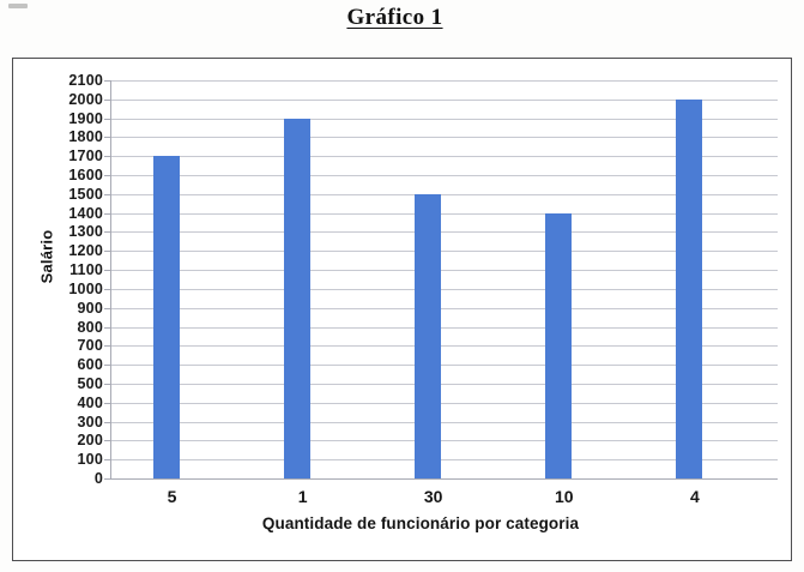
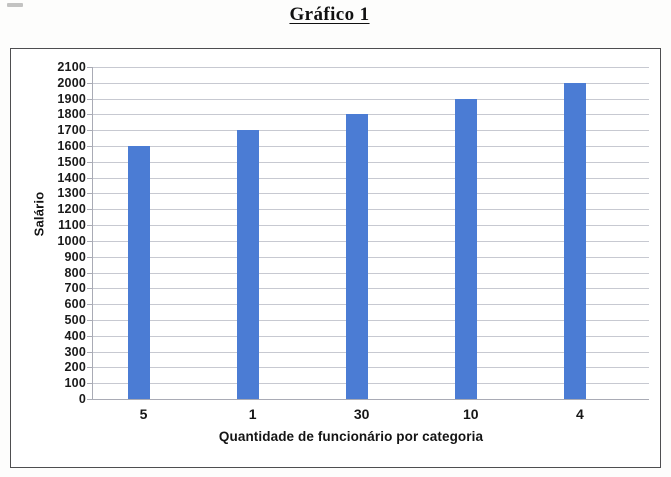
5: 1700 -> 1600
1: 1900 -> 1700
30: 1500 -> 1800
10: 1400 -> 1900
